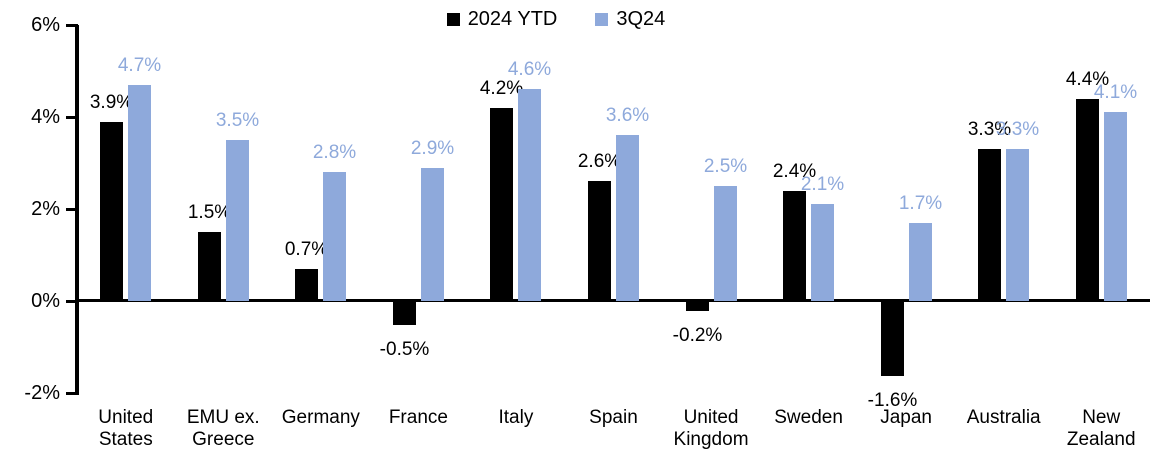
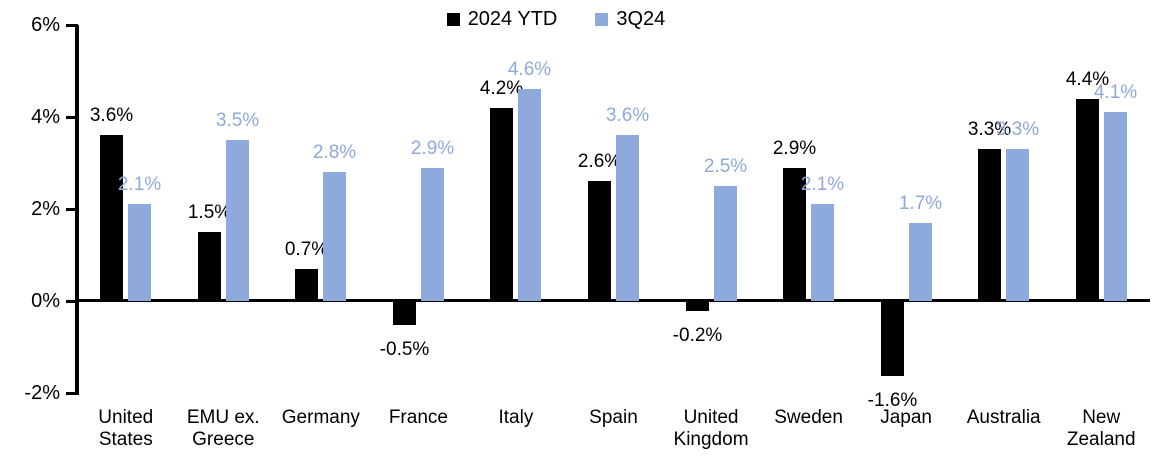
2024 YTD/United States: 3.9% -> 3.6%
3Q24/United States: 4.7% -> 2.1%
2024 YTD/Sweden: 2.4% -> 2.9%
